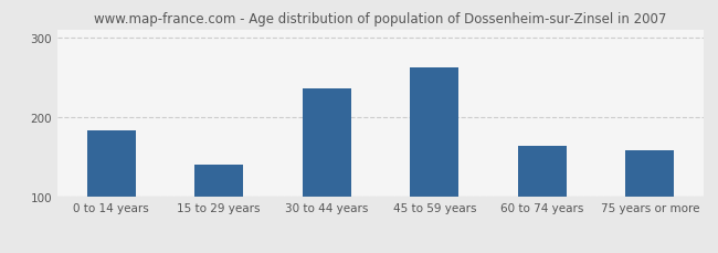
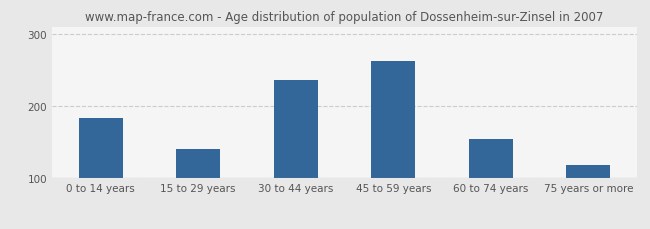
60 to 74 years: 164 -> 155
75 years or more: 158 -> 119
